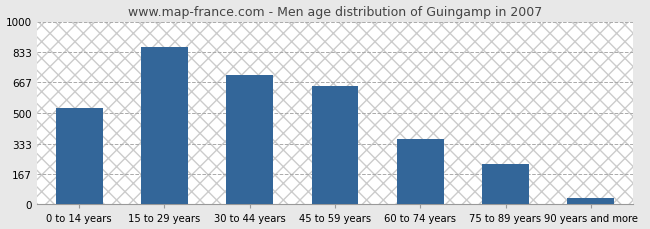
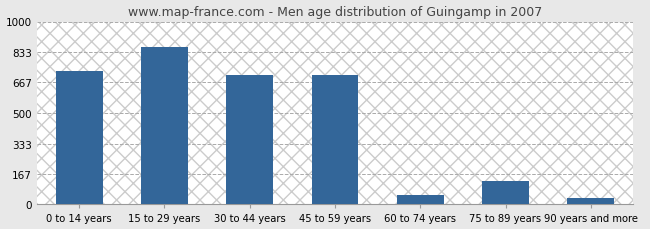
0 to 14 years: 520 -> 730
45 to 59 years: 640 -> 710
60 to 74 years: 360 -> 50
75 to 89 years: 220 -> 130
